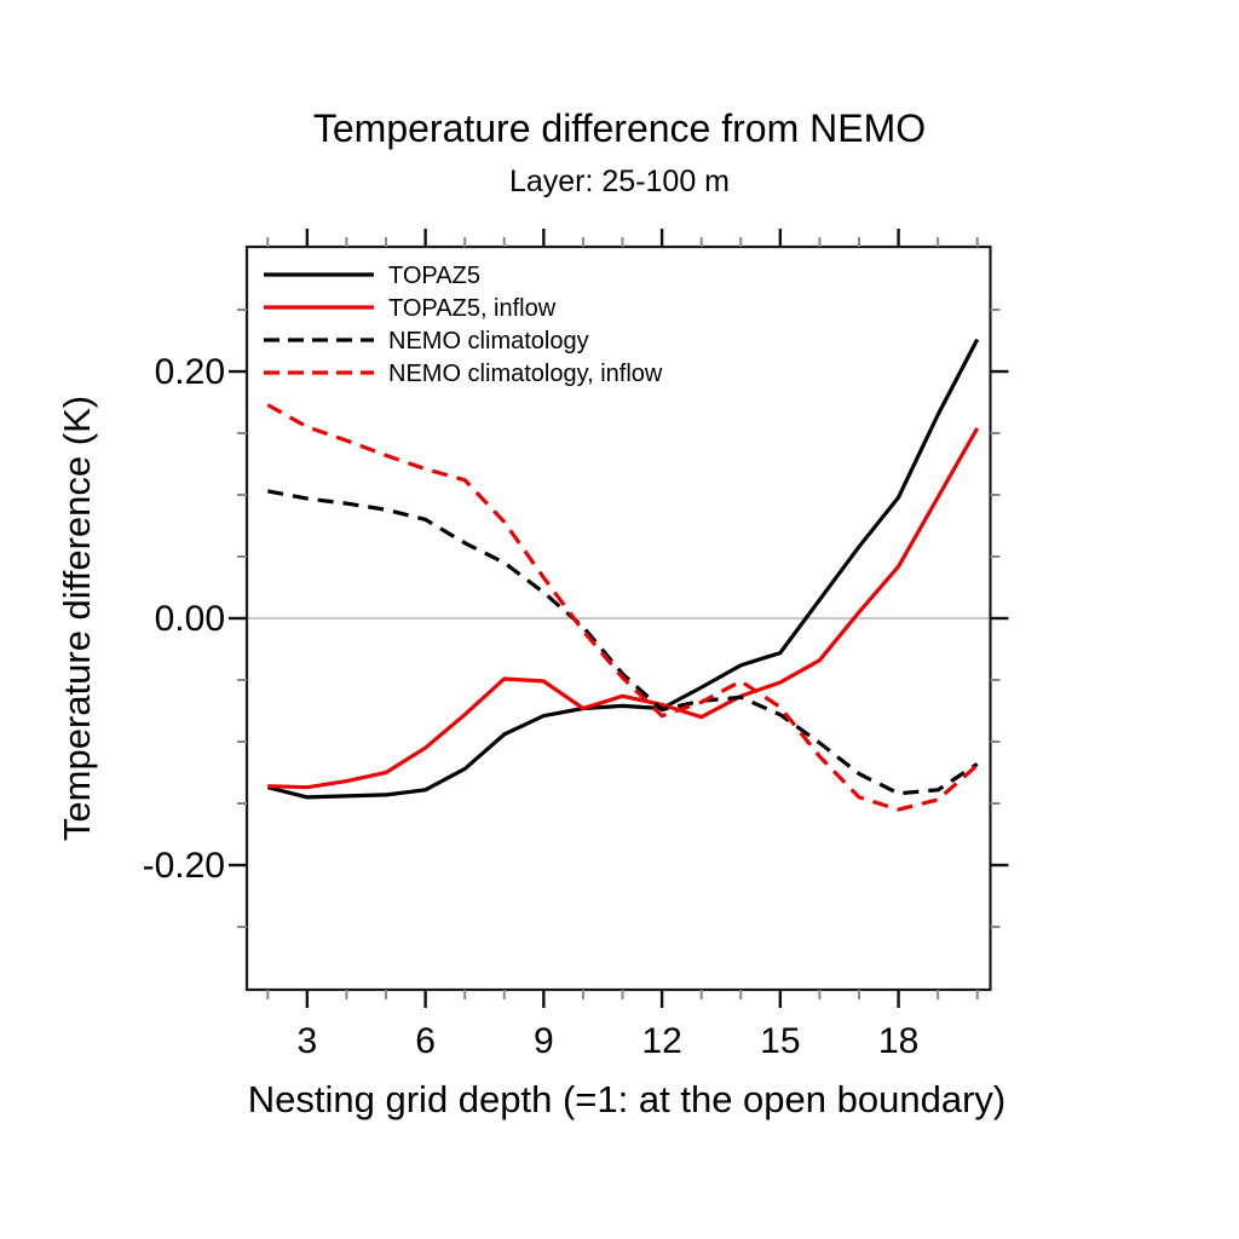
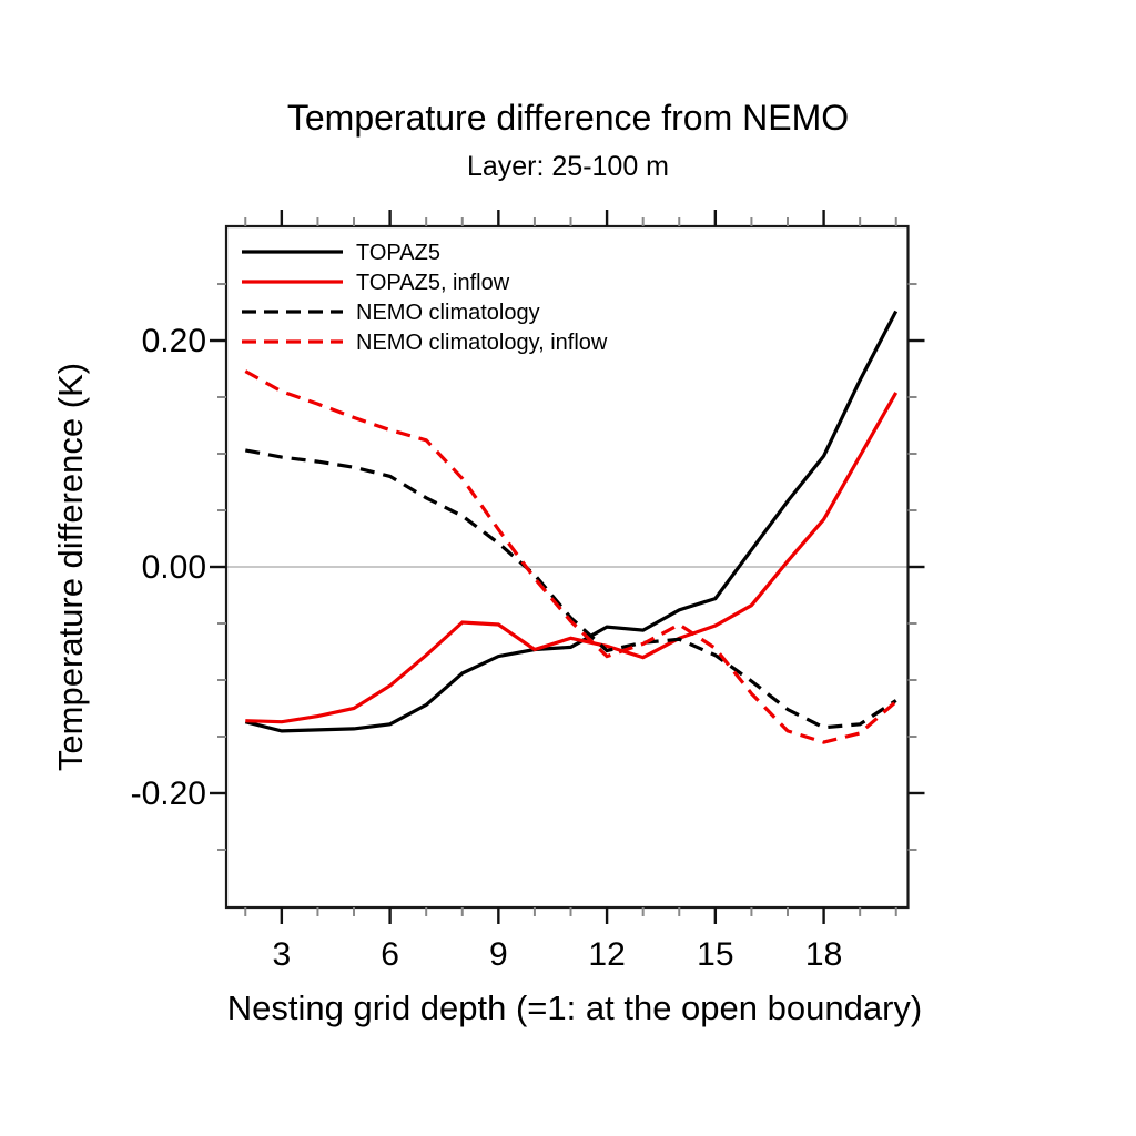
TOPAZ5/12: -0.073 -> -0.053
